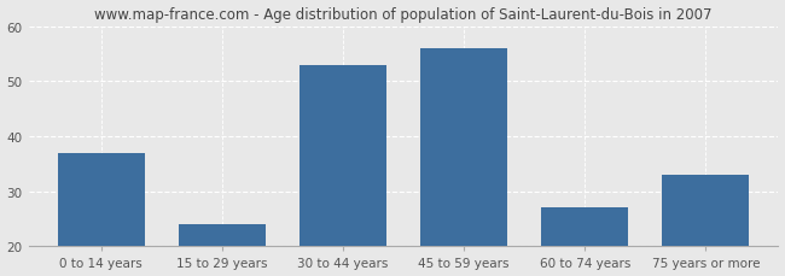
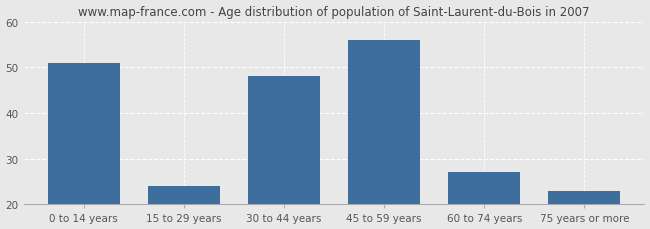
0 to 14 years: 37 -> 51
30 to 44 years: 53 -> 48
75 years or more: 33 -> 23
